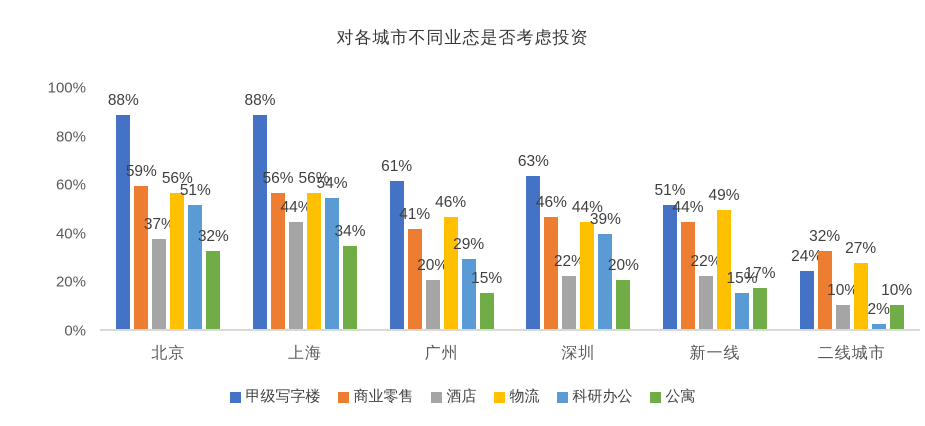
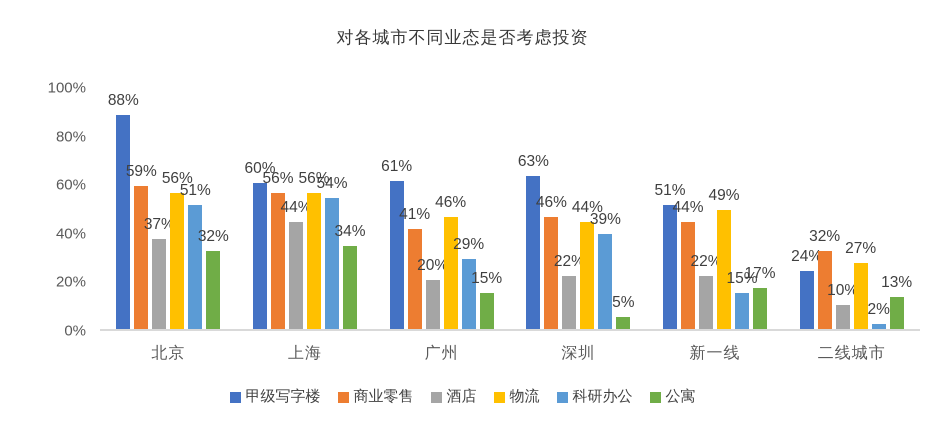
甲级写字楼/上海: 88% -> 60%
公寓/深圳: 20% -> 5%
公寓/二线城市: 10% -> 13%
